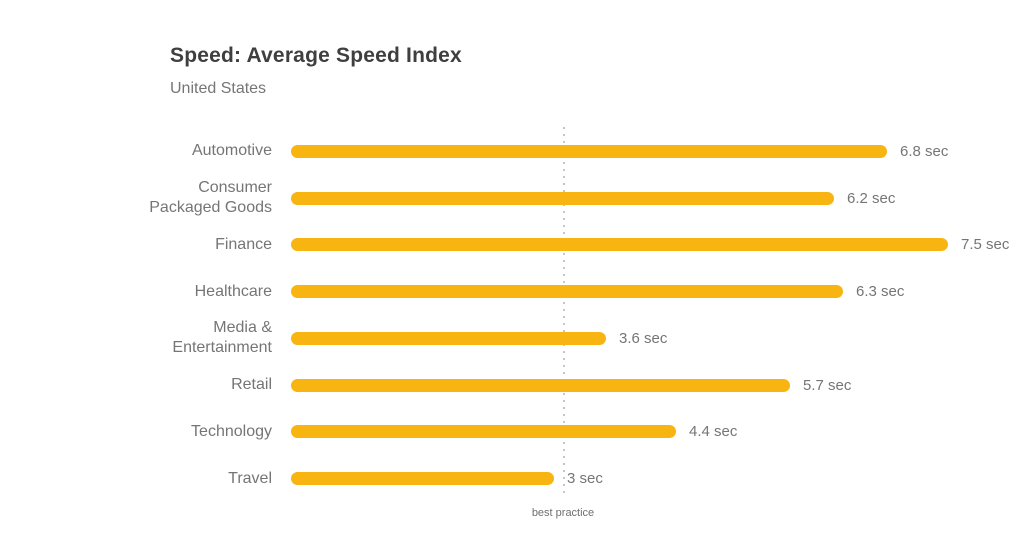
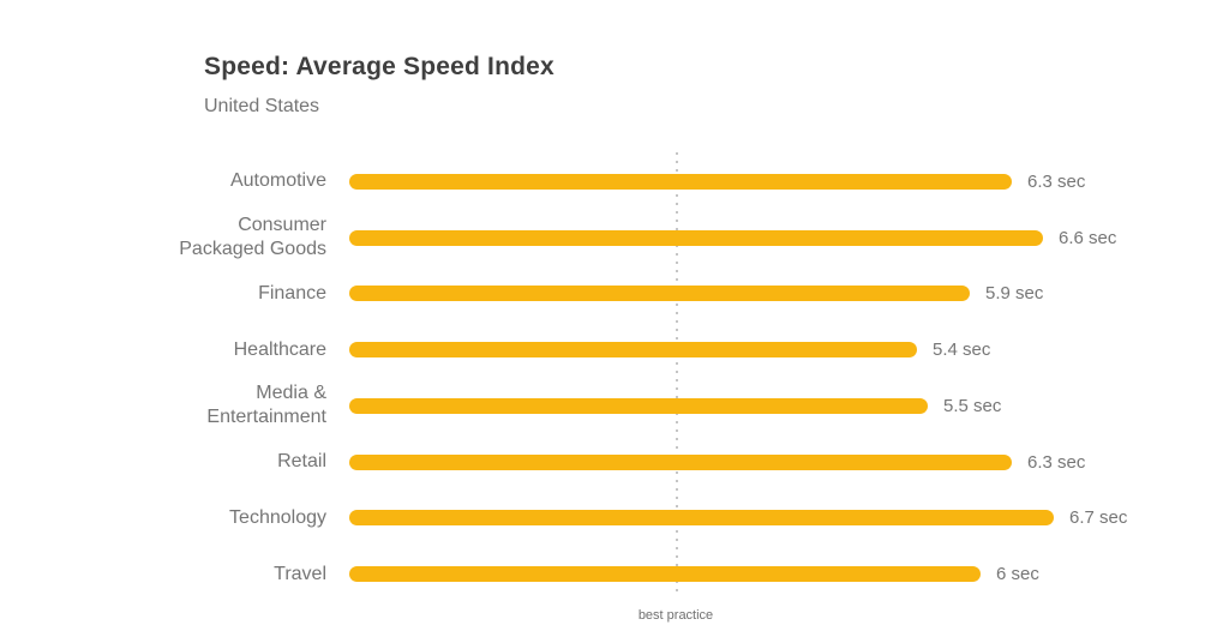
Automotive: 6.8 -> 6.3
Consumer Packaged Goods: 6.2 -> 6.6
Finance: 7.5 -> 5.9
Healthcare: 6.3 -> 5.4
Media & Entertainment: 3.6 -> 5.5
Retail: 5.7 -> 6.3
Technology: 4.4 -> 6.7
Travel: 3 -> 6
